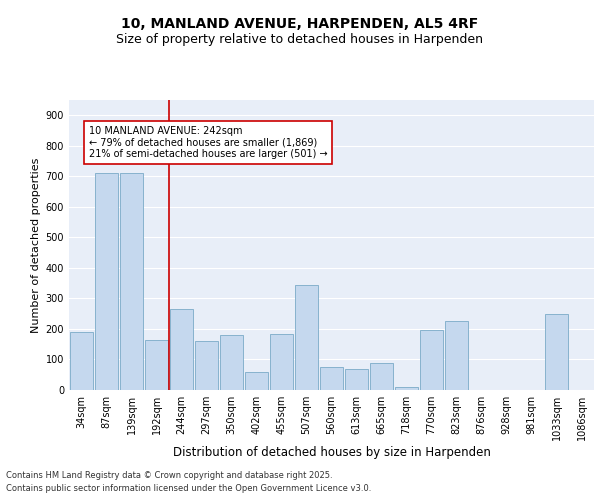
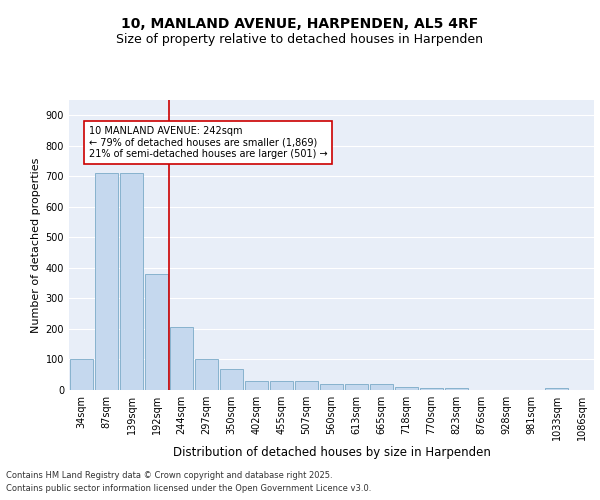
34sqm: 190 -> 100
192sqm: 165 -> 380
244sqm: 265 -> 205
297sqm: 160 -> 100
350sqm: 180 -> 70
402sqm: 60 -> 30
455sqm: 185 -> 30
507sqm: 345 -> 30
560sqm: 75 -> 20
613sqm: 70 -> 20
665sqm: 90 -> 20
770sqm: 195 -> 5
823sqm: 225 -> 5
1033sqm: 250 -> 5
